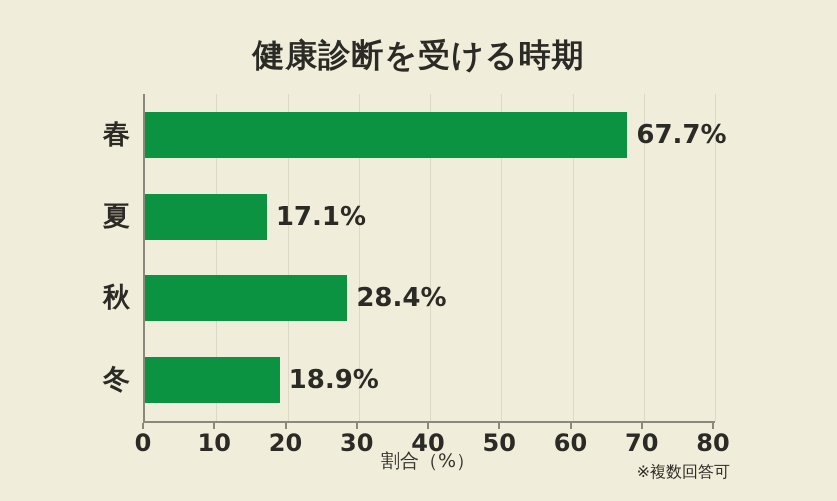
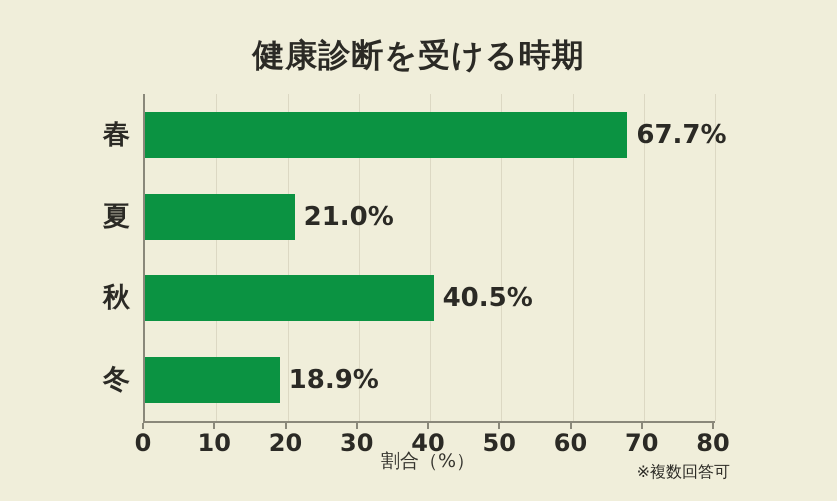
夏: 17.1% -> 21.0%
秋: 28.4% -> 40.5%
